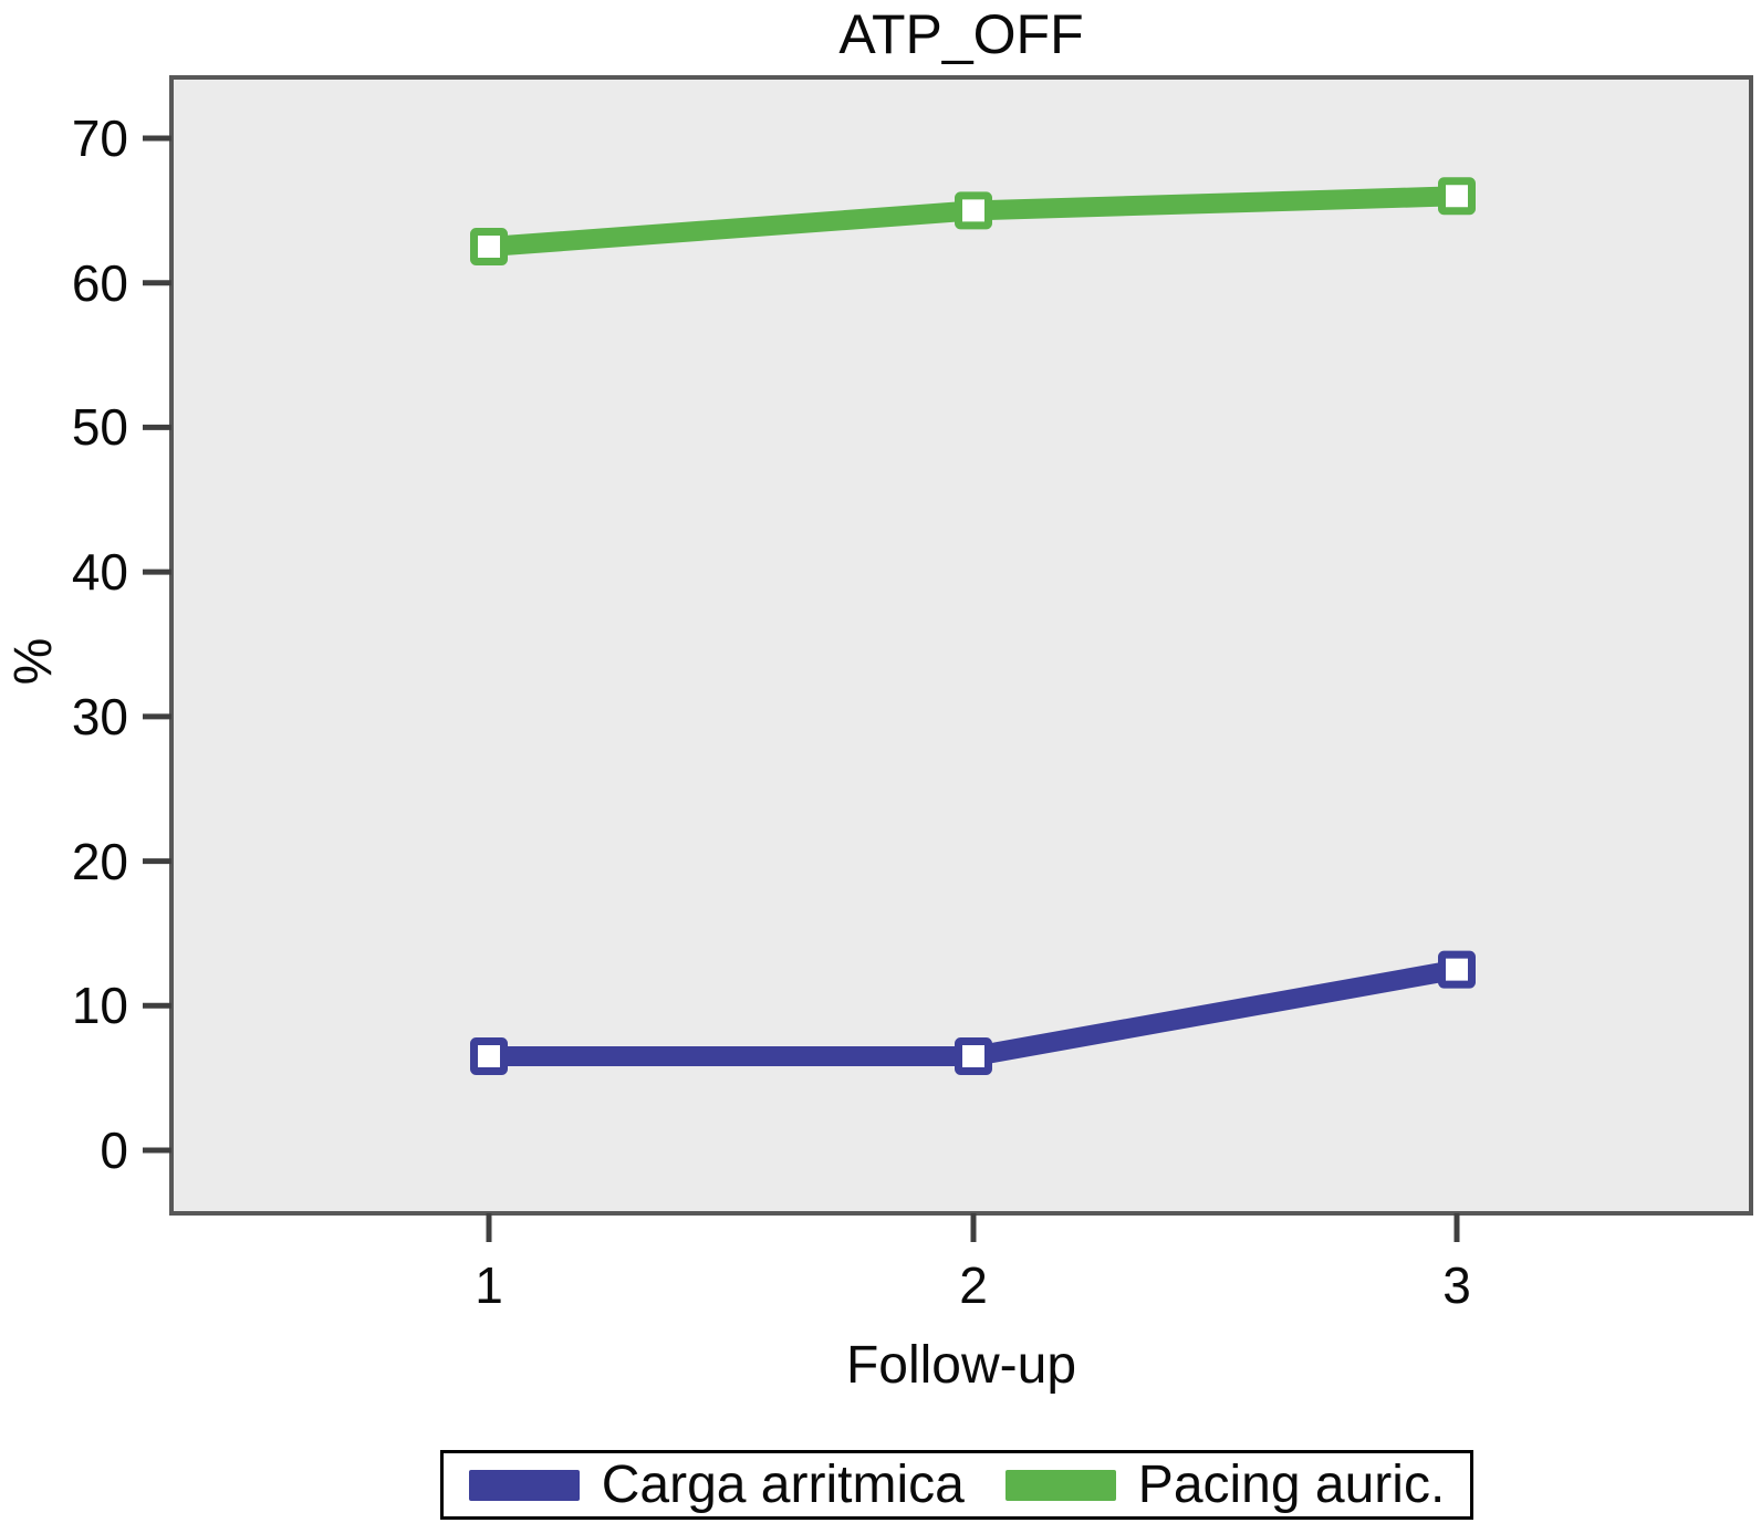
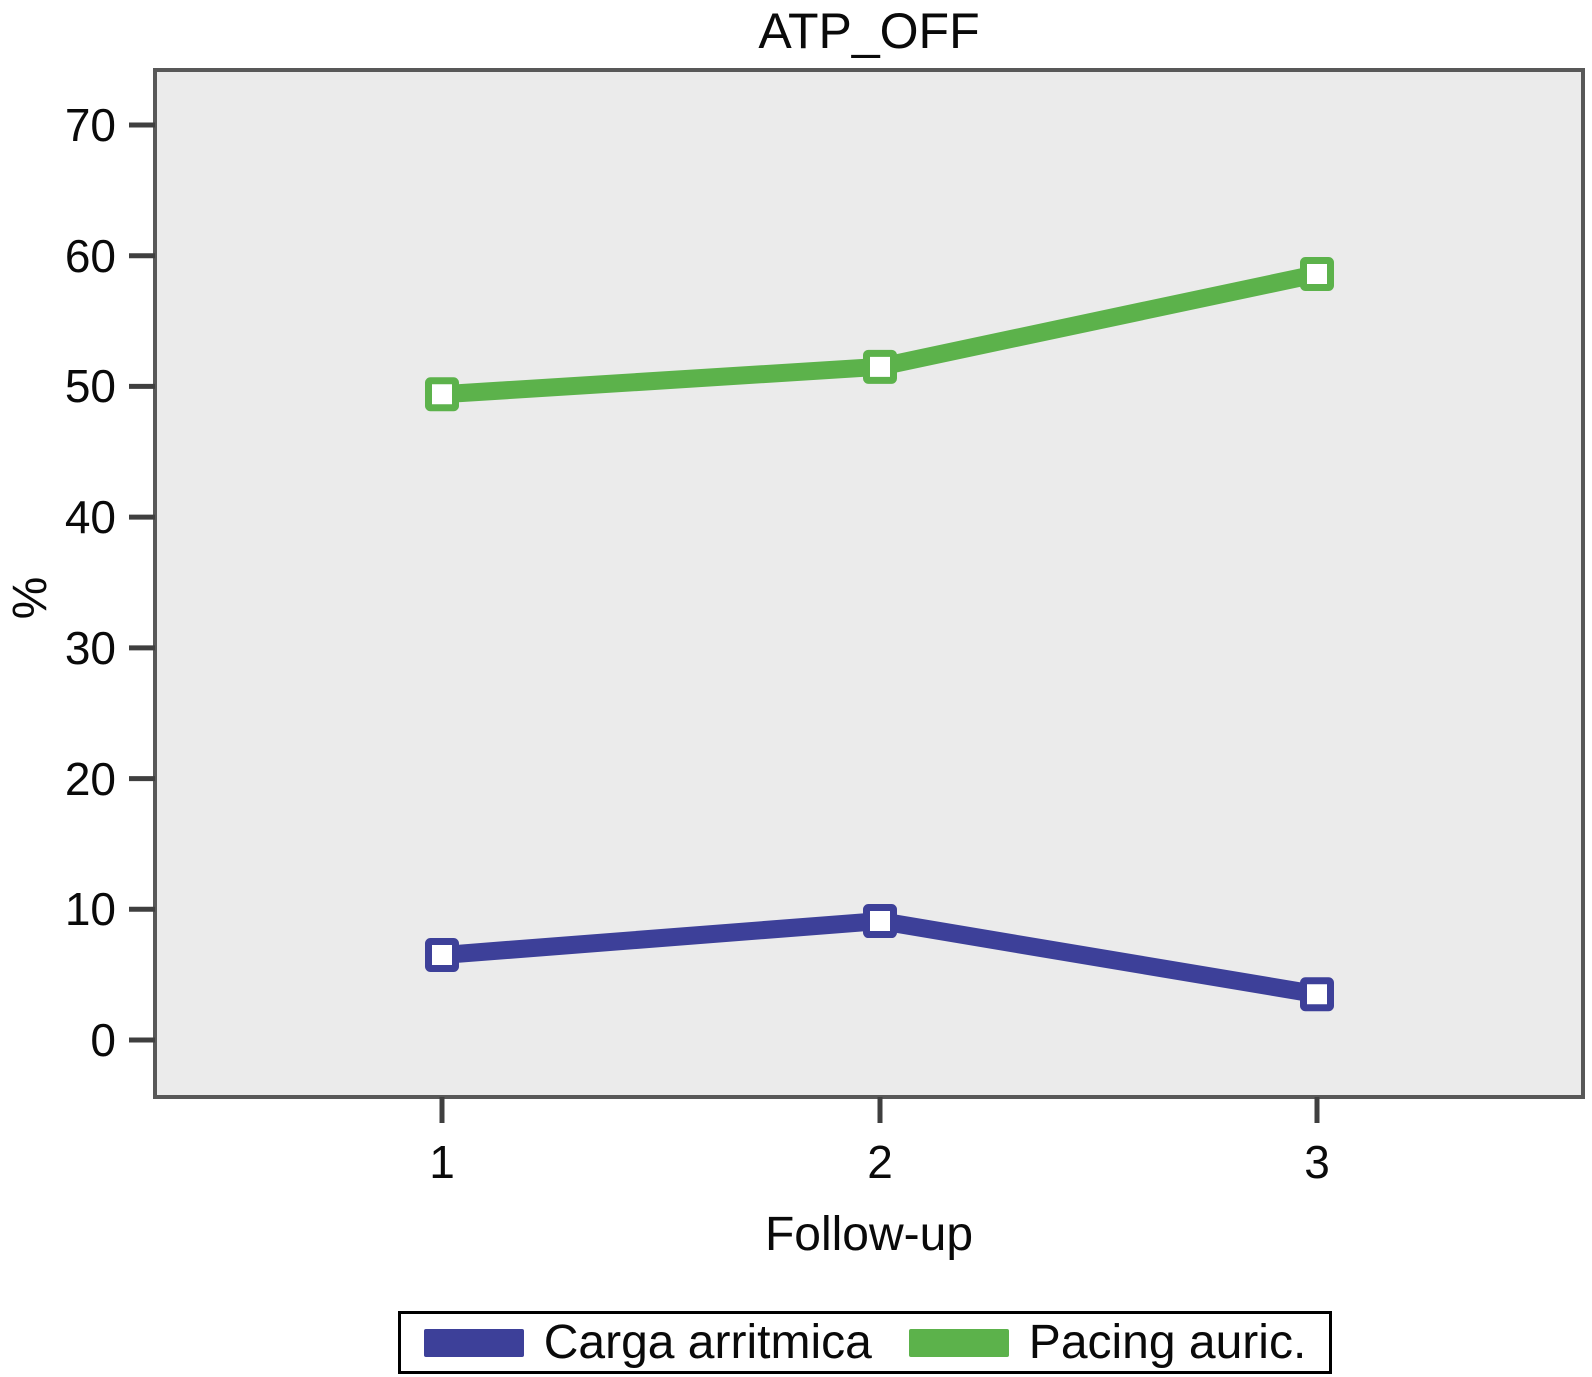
Pacing auric./1: 62.5 -> 49.4
Carga arritmica/2: 6.5 -> 9.1
Pacing auric./2: 65.0 -> 51.5
Carga arritmica/3: 12.5 -> 3.5
Pacing auric./3: 66.0 -> 58.6
